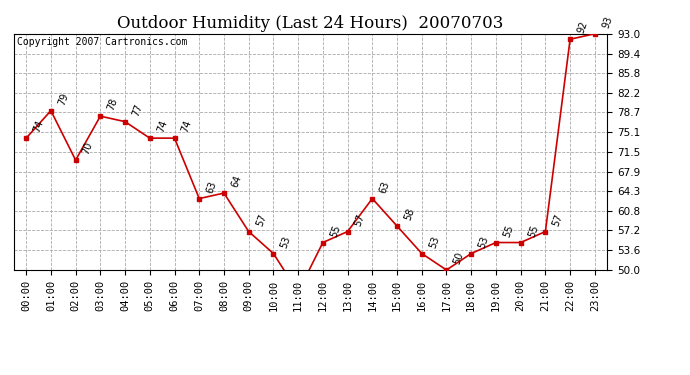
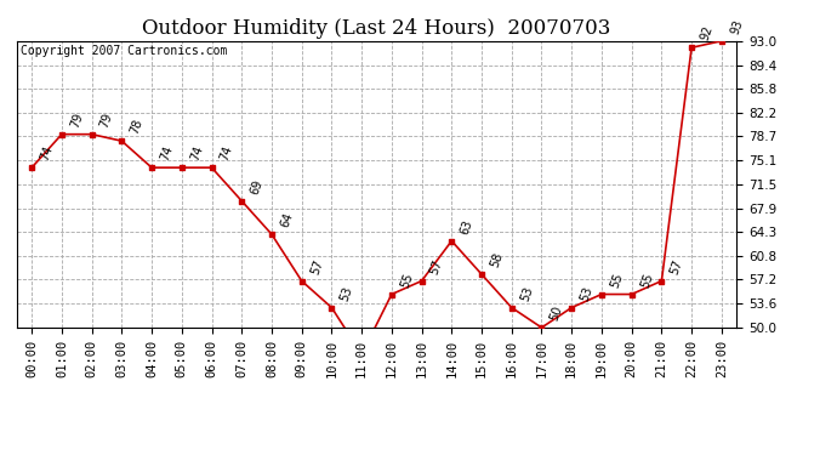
02:00: 70 -> 79
04:00: 77 -> 74
07:00: 63 -> 69
